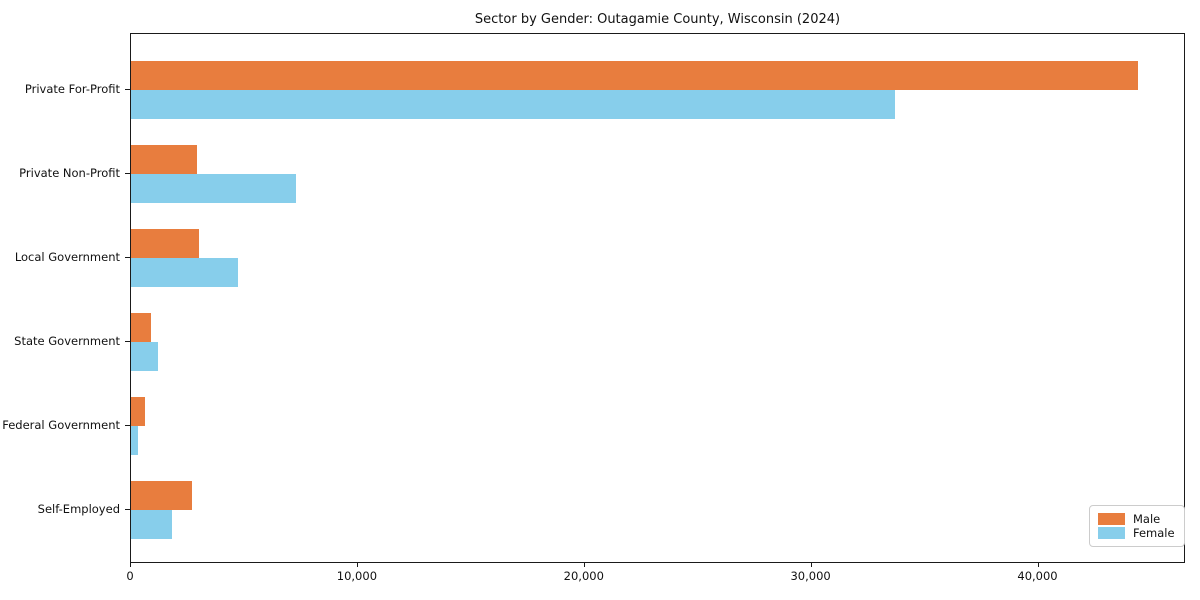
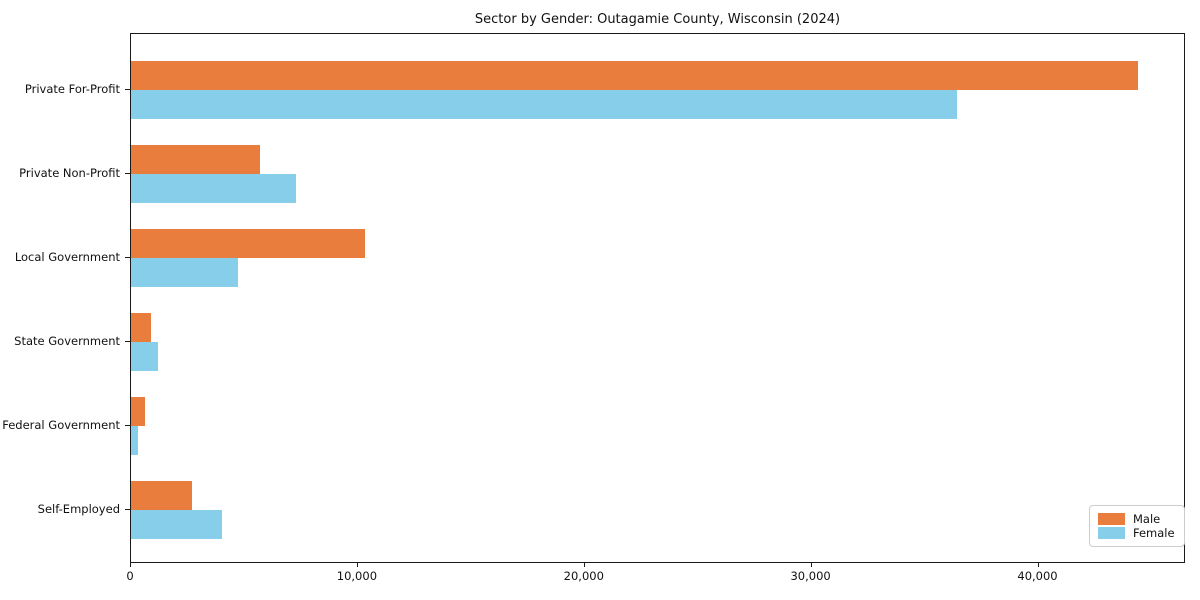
Female/Private For-Profit: 33600 -> 36400
Male/Private Non-Profit: 2900 -> 5700
Male/Local Government: 3000 -> 10300
Female/Self-Employed: 1800 -> 4000
